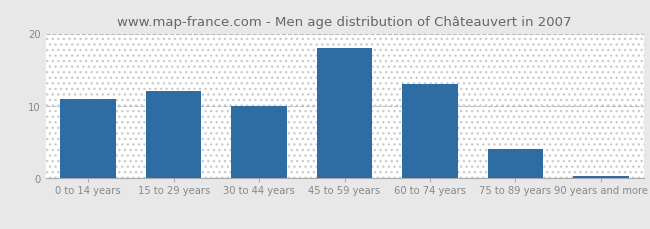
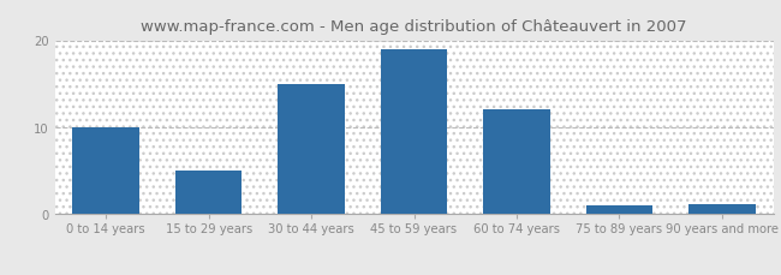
0 to 14 years: 11.0 -> 10.0
15 to 29 years: 12.0 -> 5.0
30 to 44 years: 10.0 -> 15.0
45 to 59 years: 18.0 -> 19.0
60 to 74 years: 13.0 -> 12.0
75 to 89 years: 4.0 -> 1.0
90 years and more: 0.3 -> 1.2
